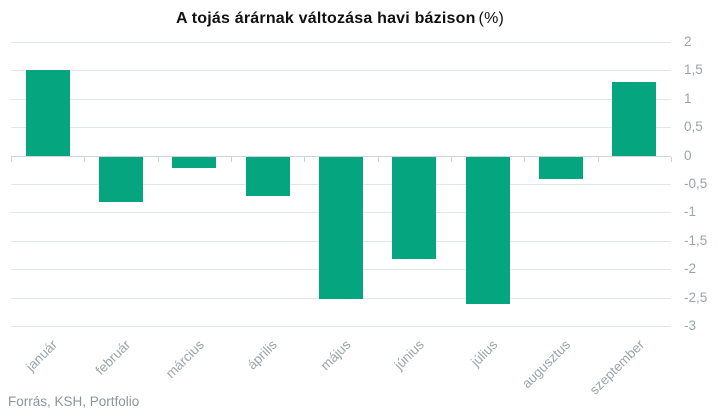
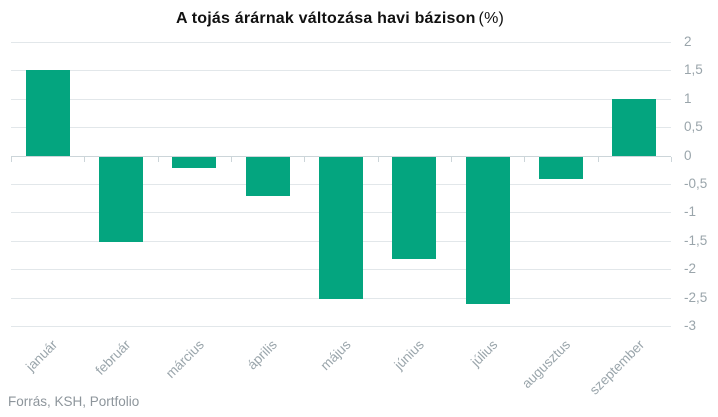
február: -0.8 -> -1.5
szeptember: 1.3 -> 1.0
